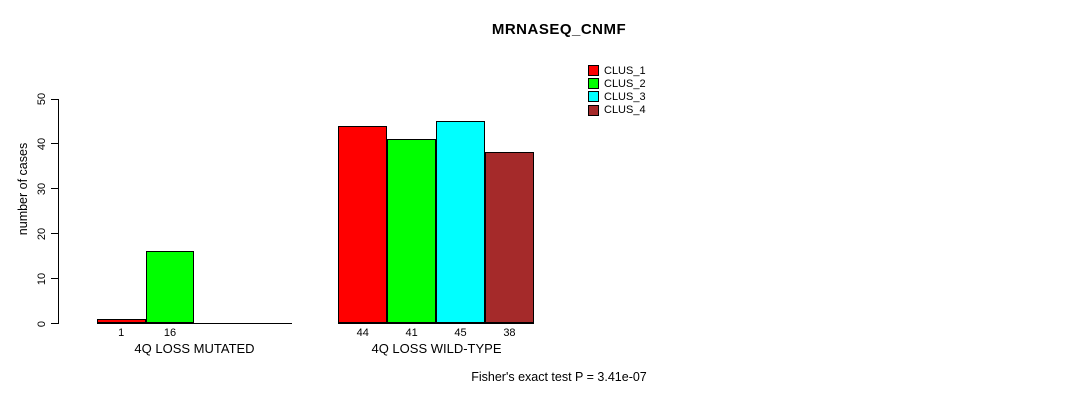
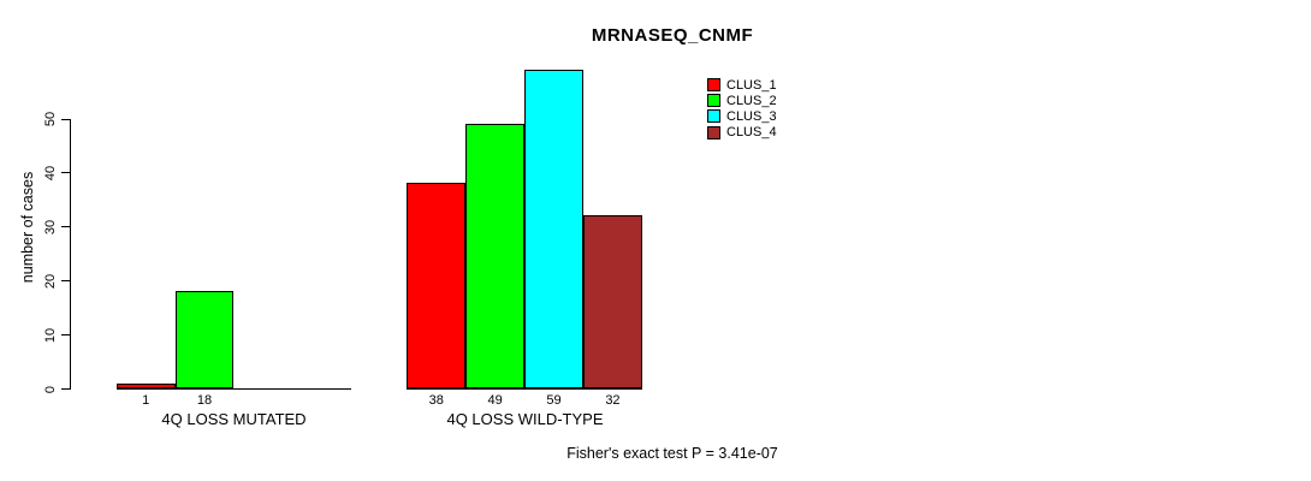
CLUS_2/4Q LOSS MUTATED: 16 -> 18
CLUS_1/4Q LOSS WILD-TYPE: 44 -> 38
CLUS_2/4Q LOSS WILD-TYPE: 41 -> 49
CLUS_3/4Q LOSS WILD-TYPE: 45 -> 59
CLUS_4/4Q LOSS WILD-TYPE: 38 -> 32
